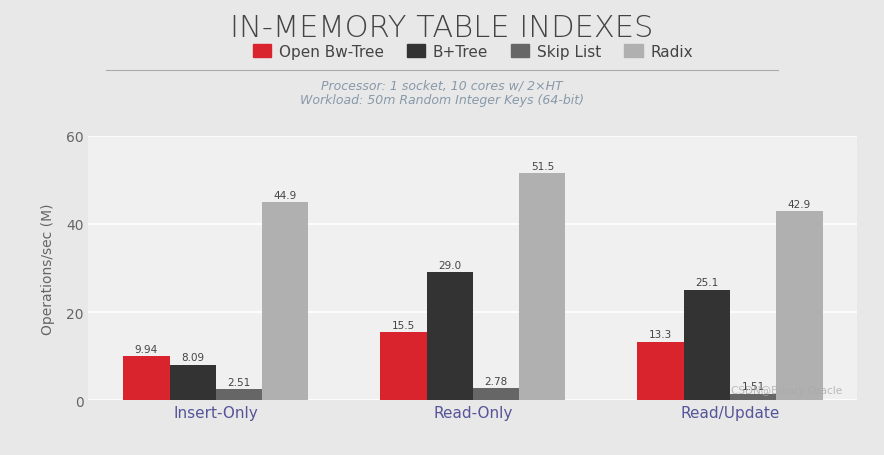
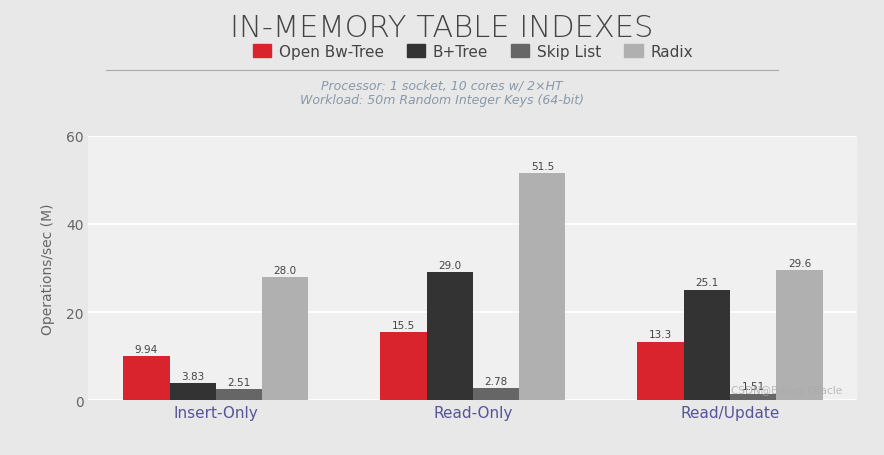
B+Tree/Insert-Only: 8.09 -> 3.83
Radix/Insert-Only: 44.9 -> 28.0
Radix/Read/Update: 42.9 -> 29.6
